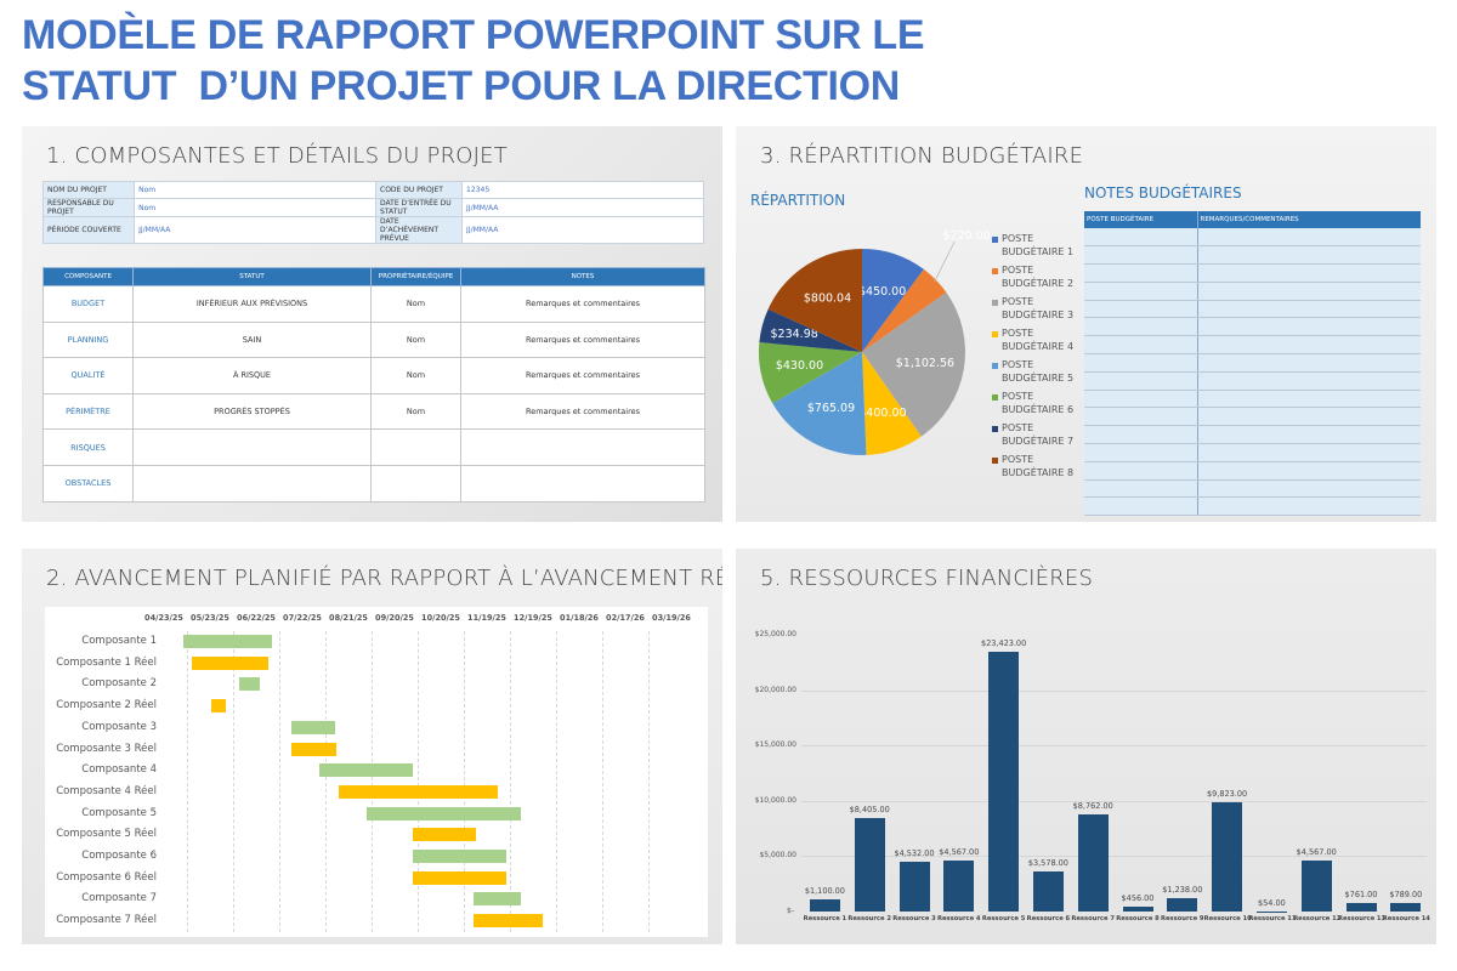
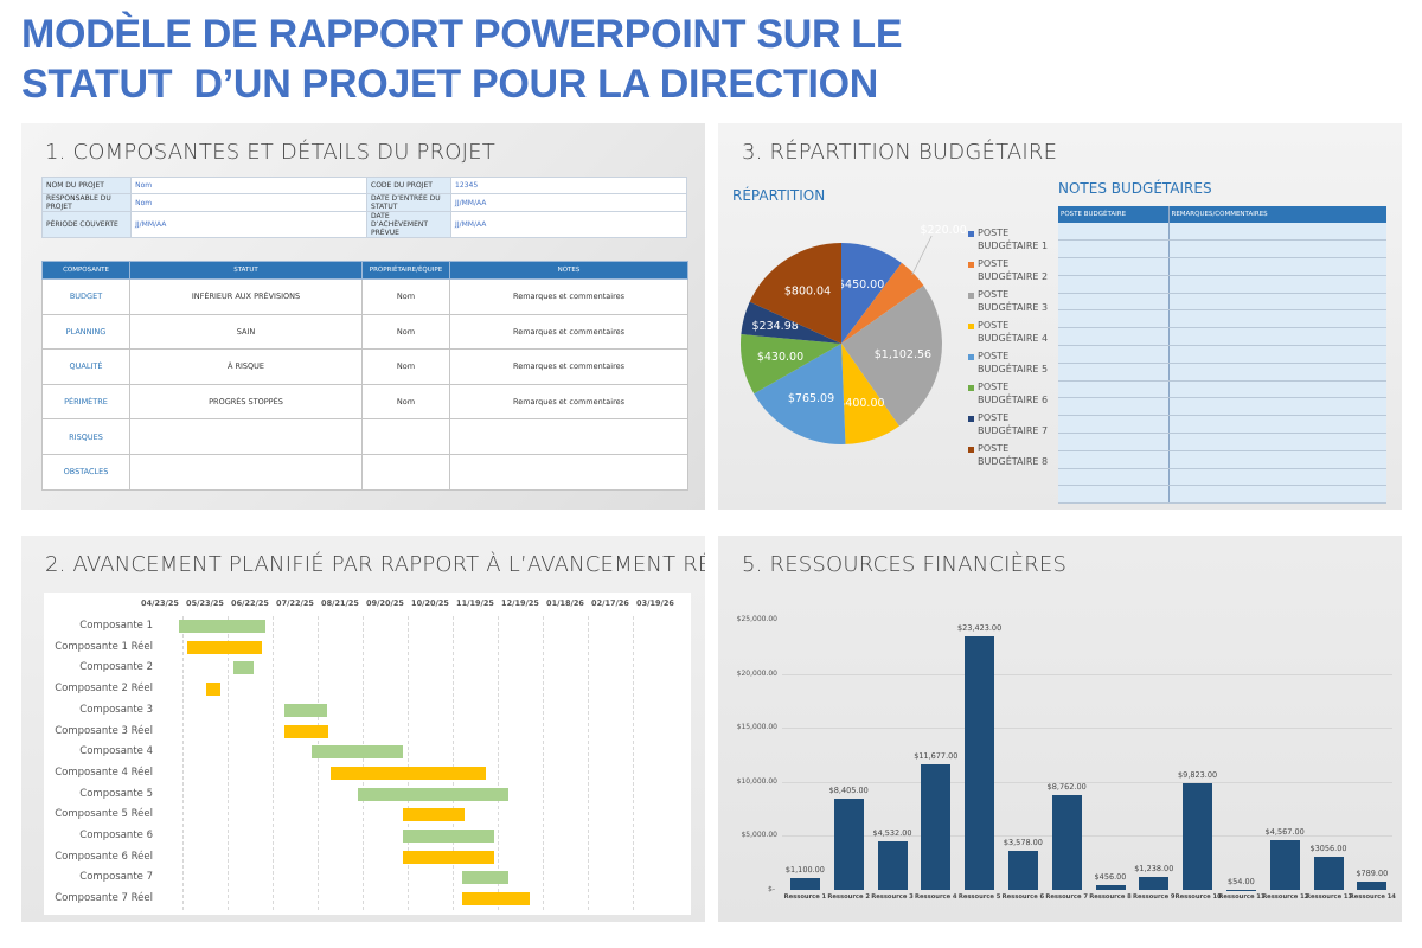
5. RESSOURCES FINANCIÈRES/Ressource 4: $4,567.00 -> $11,677.00
5. RESSOURCES FINANCIÈRES/Ressource 13: $761.00 -> $3056.00
